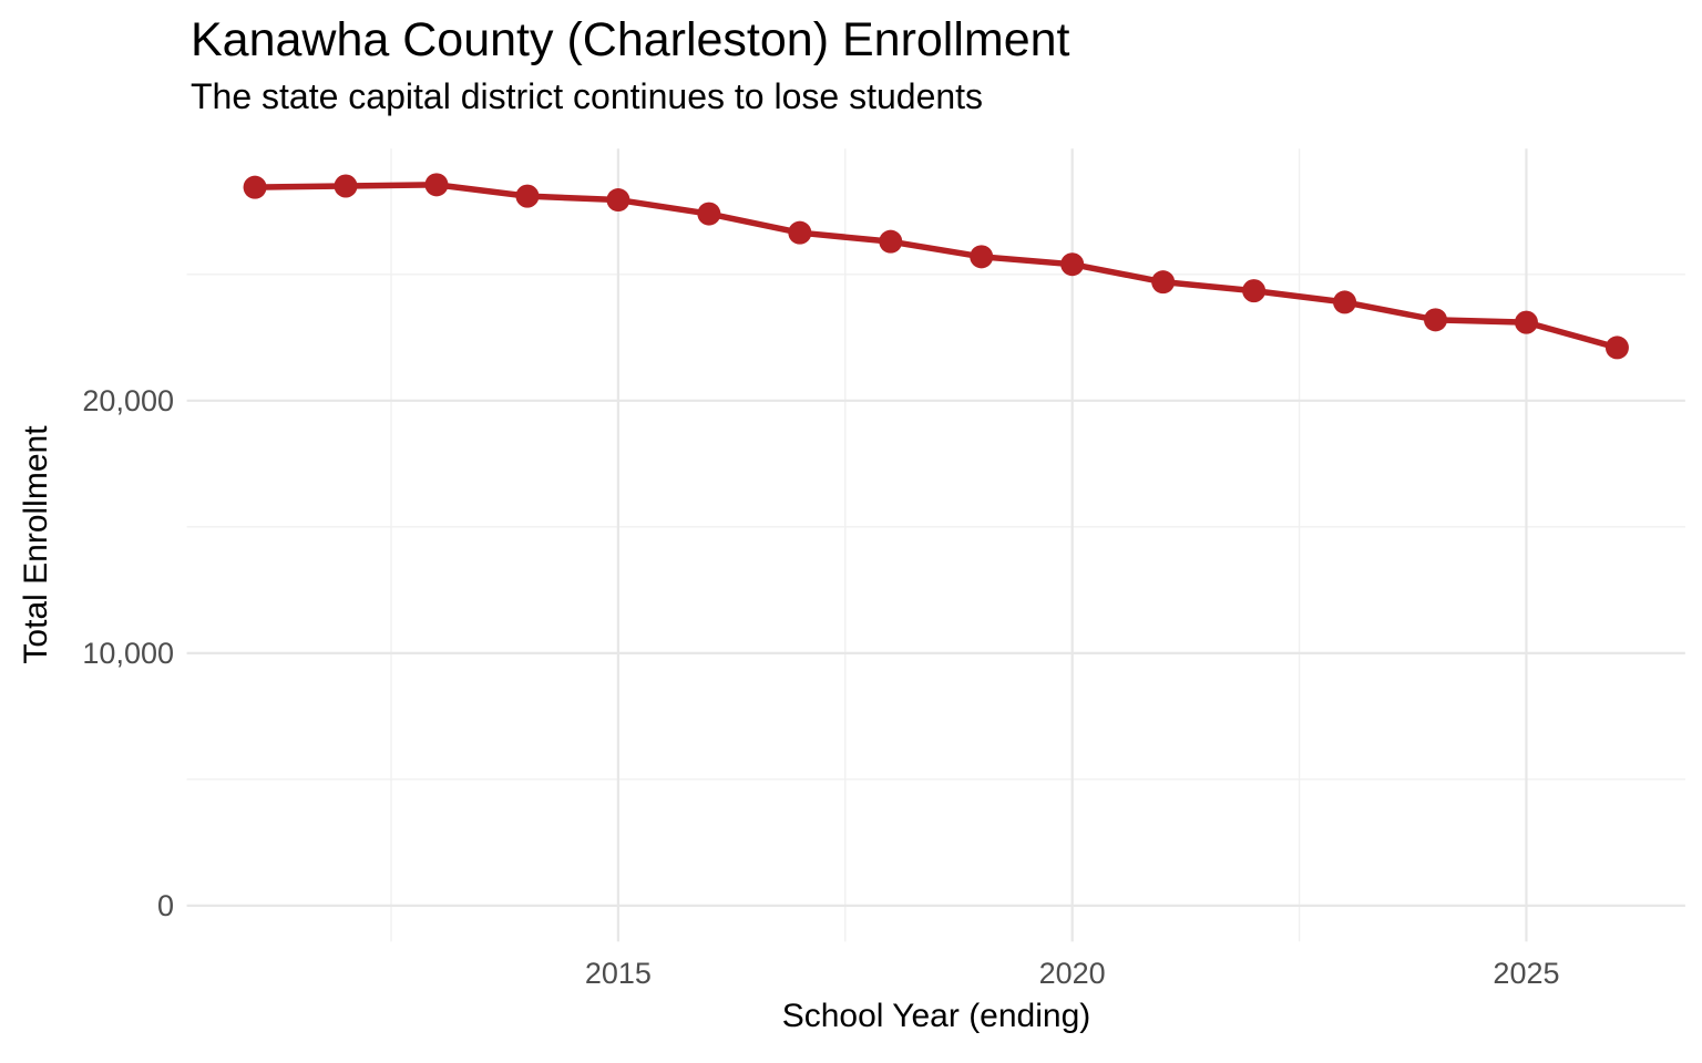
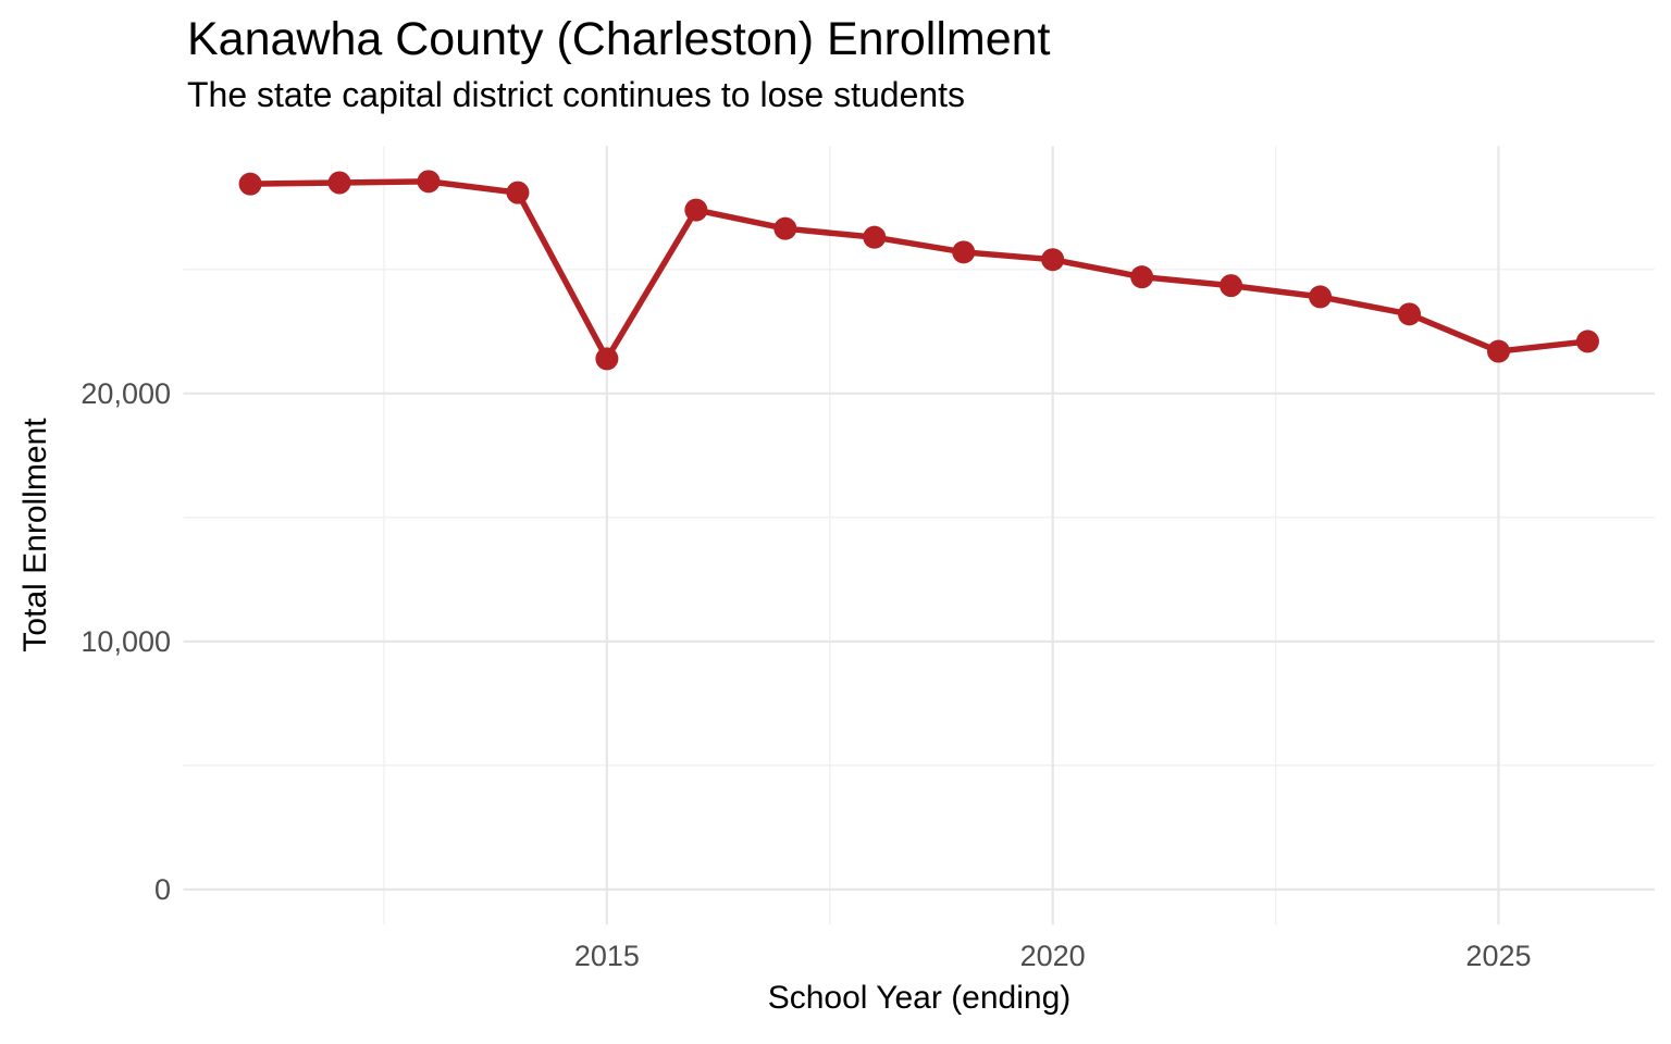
2015: 28000 -> 21400
2025: 23100 -> 21700
